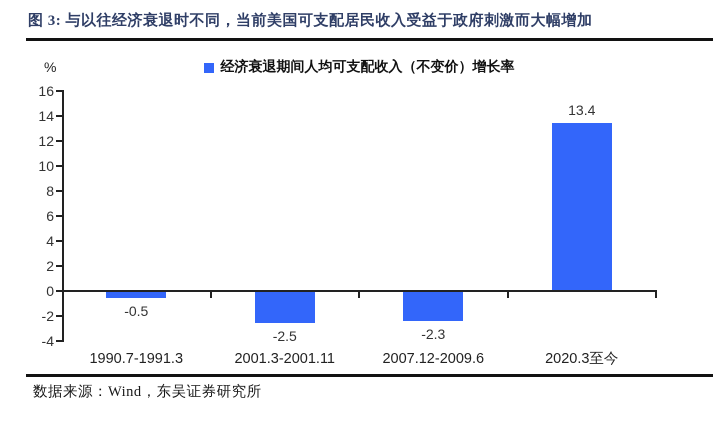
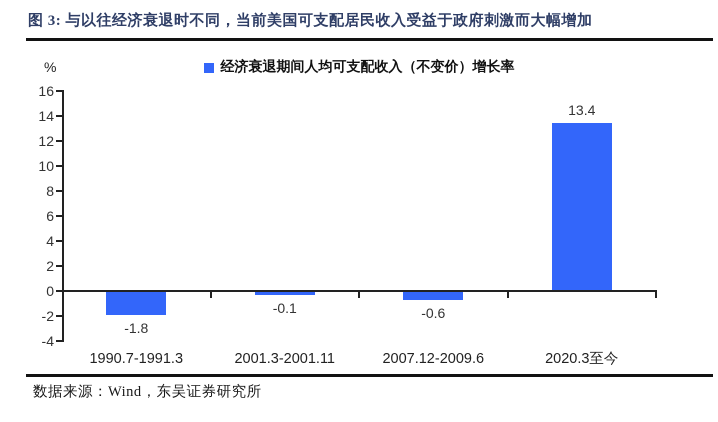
1990.7-1991.3: -0.5 -> -1.8
2001.3-2001.11: -2.5 -> -0.1
2007.12-2009.6: -2.3 -> -0.6
